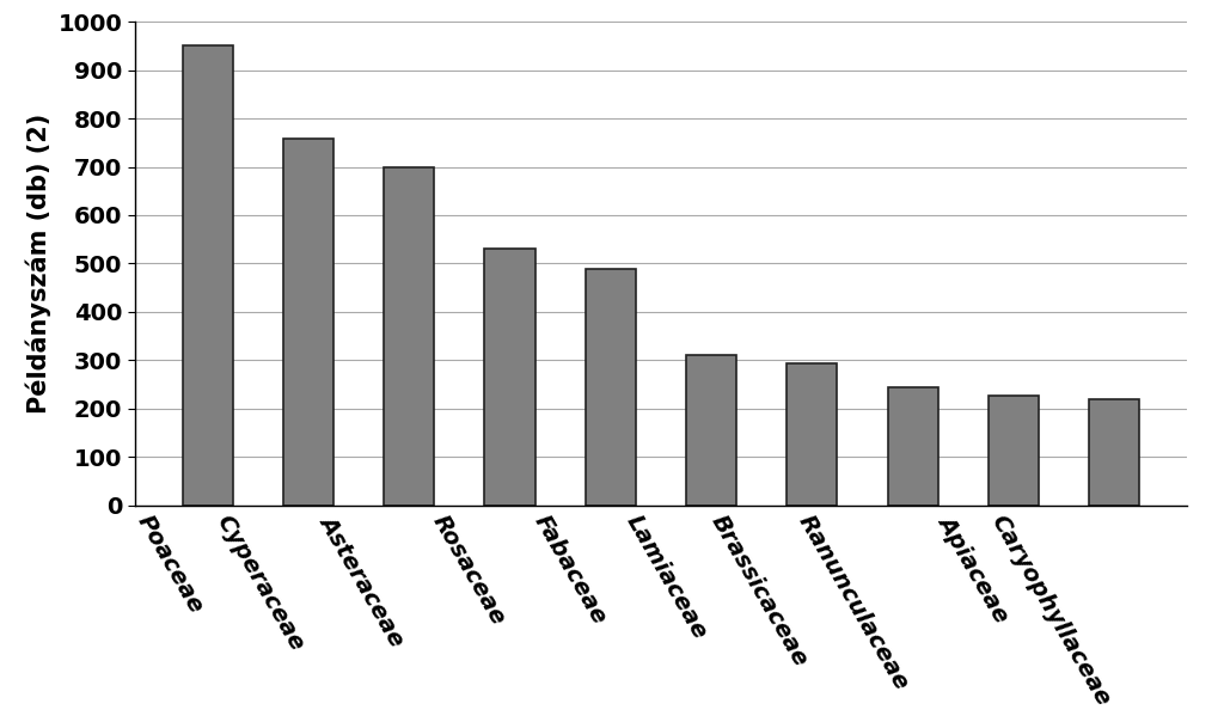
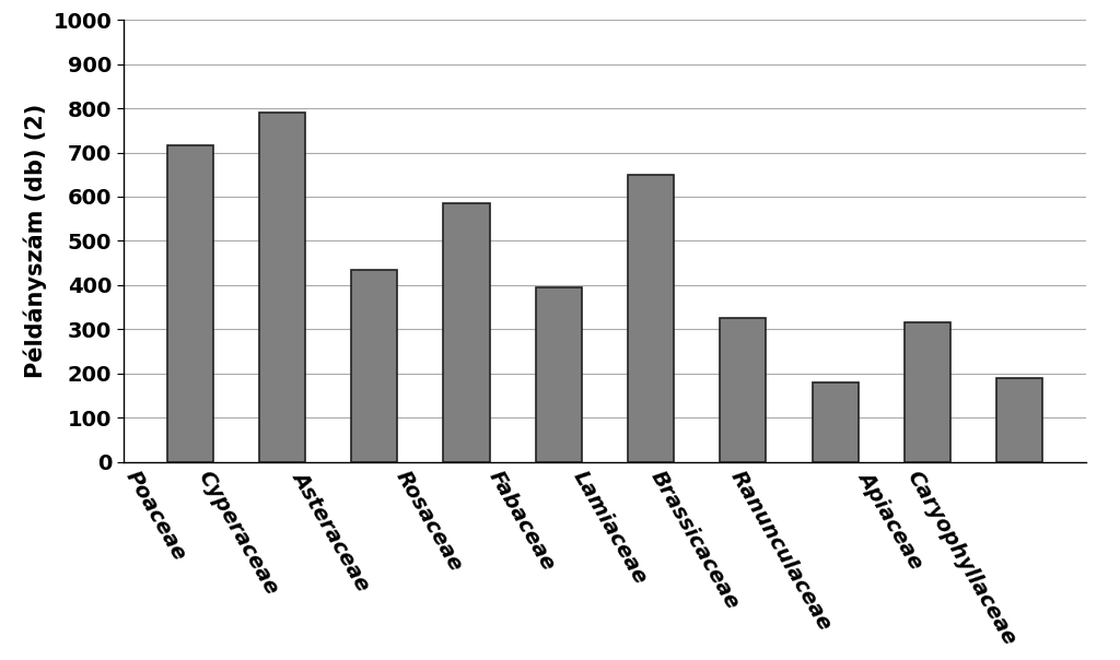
Poaceae: 950 -> 715
Cyperaceae: 757 -> 790
Asteraceae: 700 -> 435
Rosaceae: 530 -> 585
Fabaceae: 488 -> 395
Lamiaceae: 312 -> 650
Brassicaceae: 293 -> 325
Ranunculaceae: 245 -> 180
Apiaceae: 227 -> 315
Caryophyllaceae: 220 -> 190
